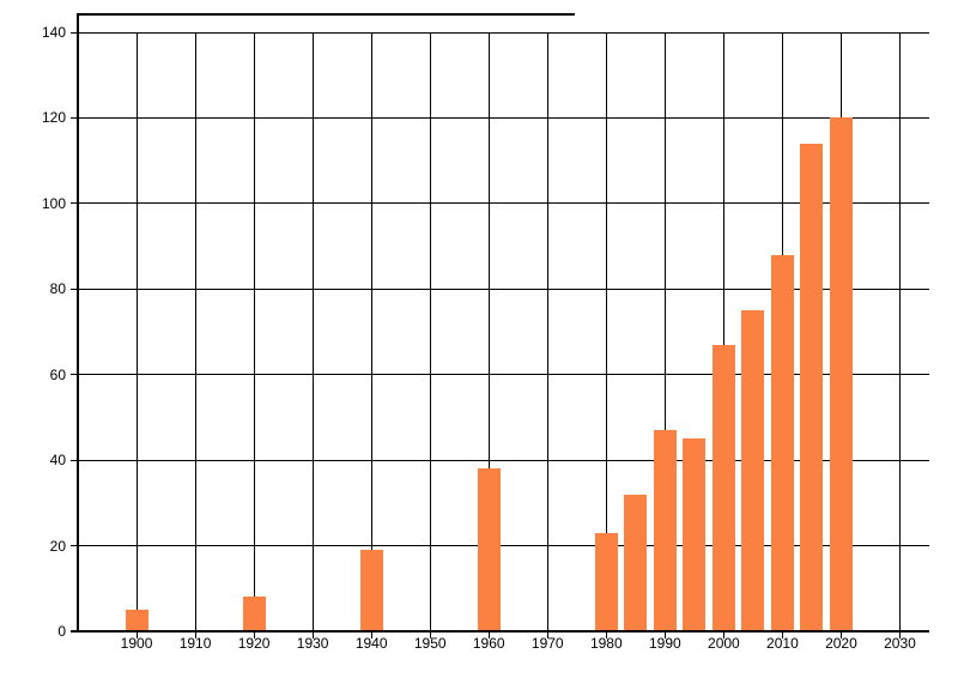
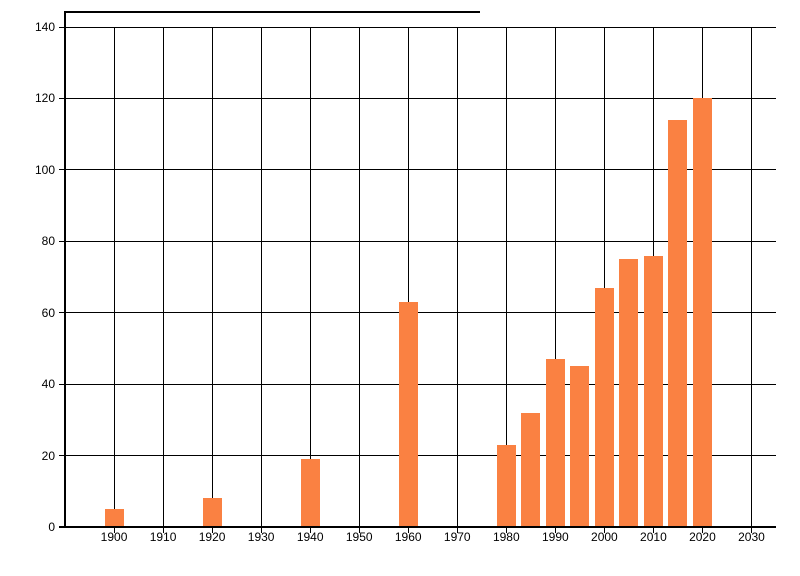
1960: 38 -> 63
2010: 88 -> 76
